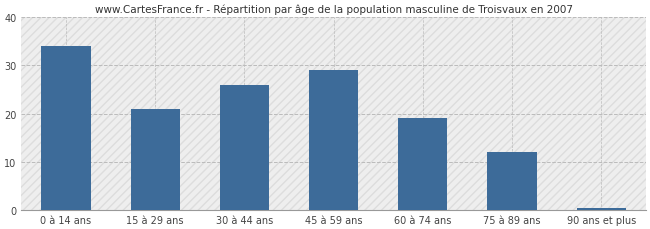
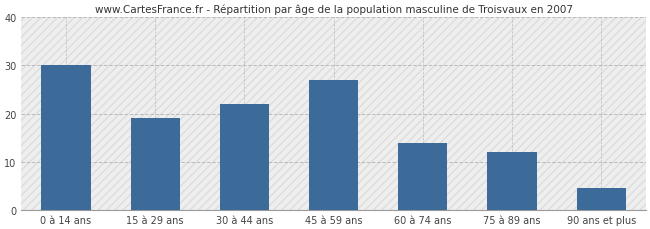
0 à 14 ans: 34.0 -> 30.0
15 à 29 ans: 21.0 -> 19.0
30 à 44 ans: 26.0 -> 22.0
45 à 59 ans: 29.0 -> 27.0
60 à 74 ans: 19.0 -> 14.0
90 ans et plus: 0.4 -> 4.5
